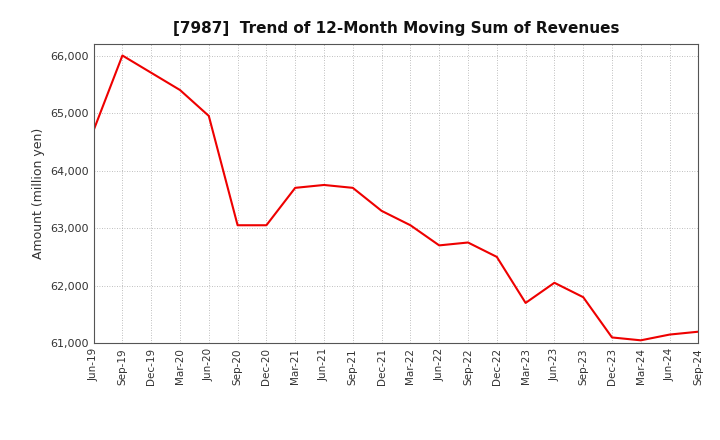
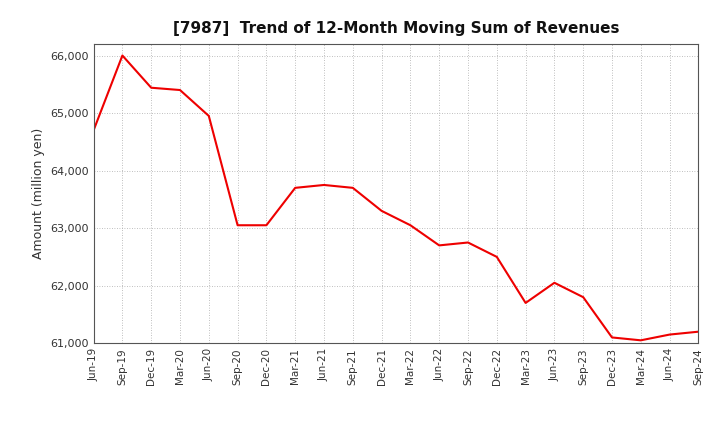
Dec-19: 65,700 -> 65,440
